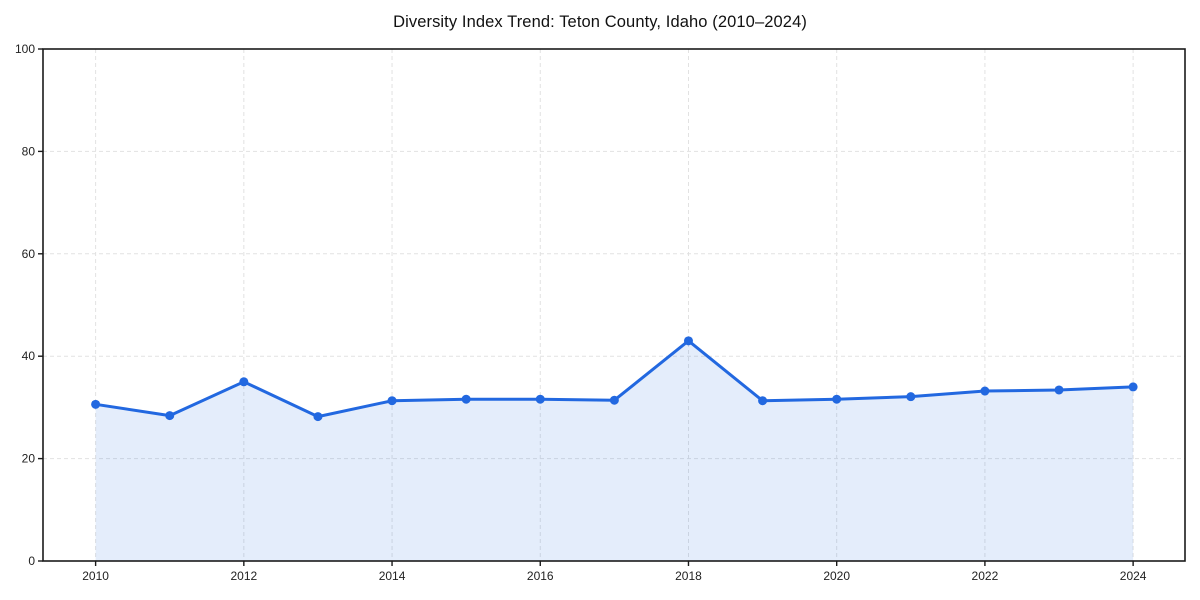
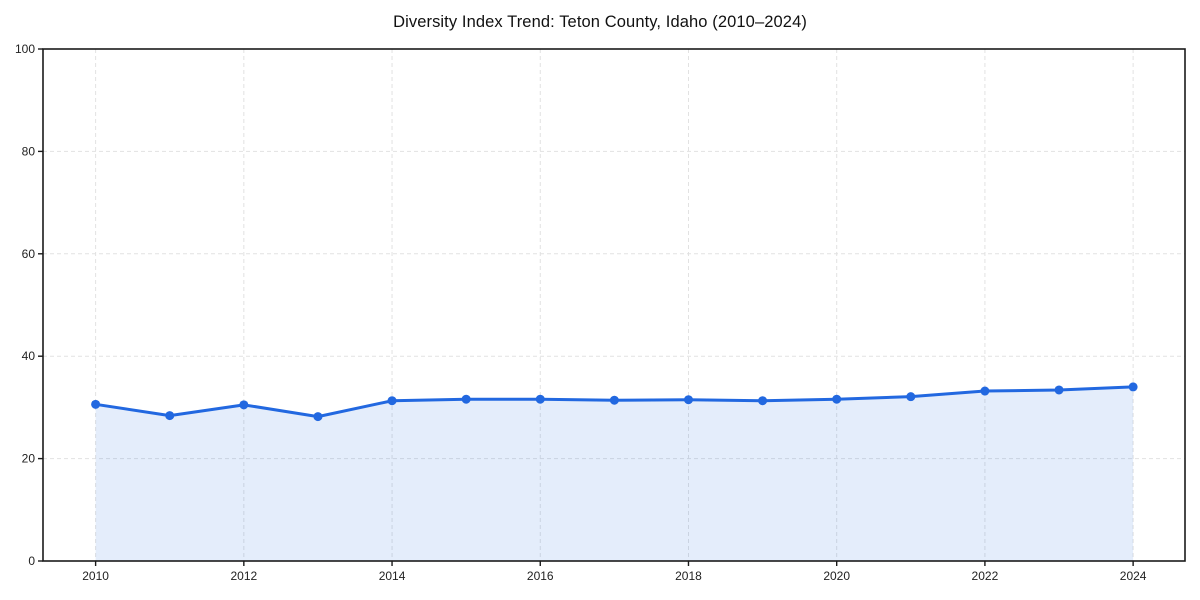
2012: 35 -> 30
2018: 43 -> 32
